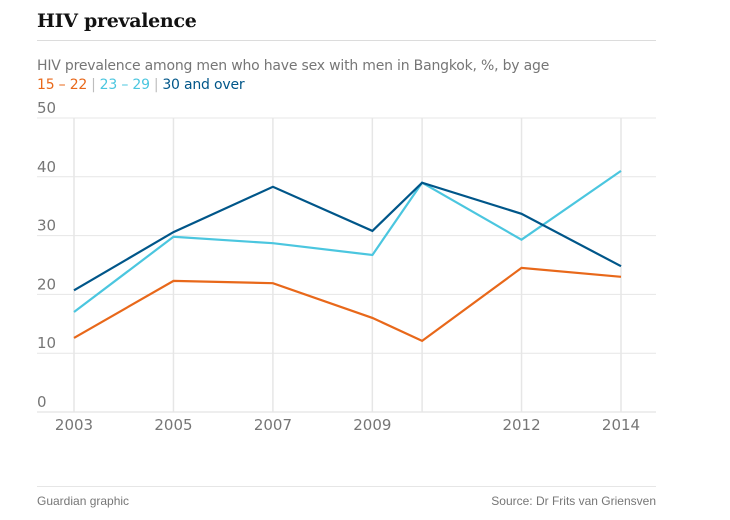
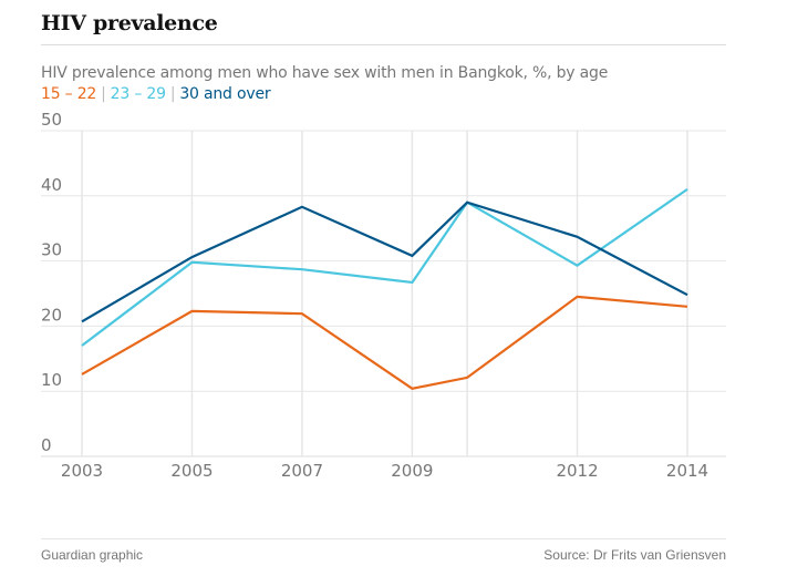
15 – 22/2009: 16 -> 10
